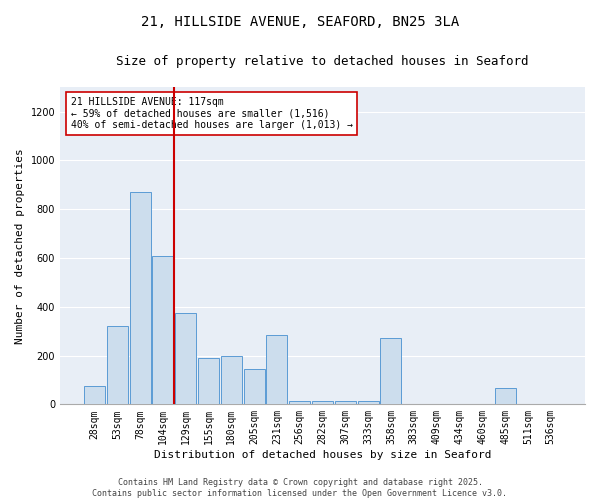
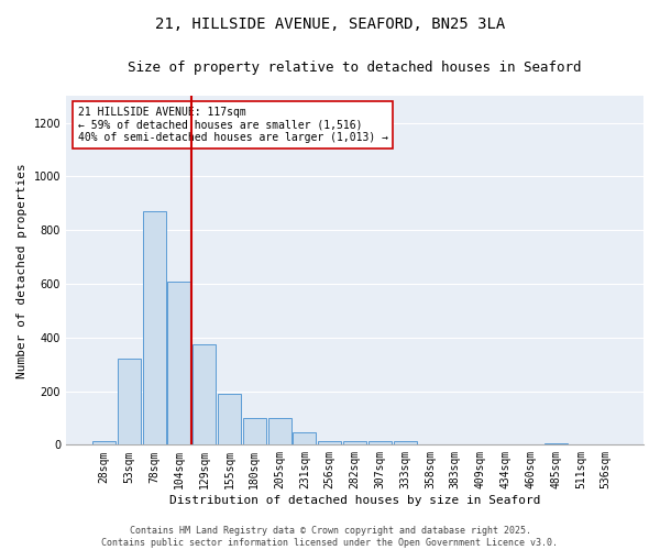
28sqm: 75 -> 12
180sqm: 200 -> 100
205sqm: 145 -> 100
231sqm: 285 -> 45
358sqm: 270 -> 3
485sqm: 65 -> 6
